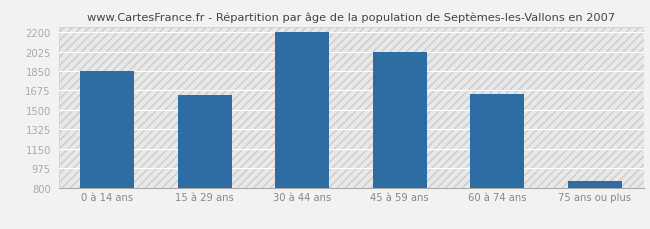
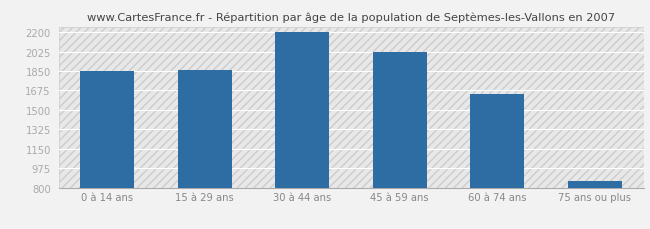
15 à 29 ans: 1630 -> 1860
